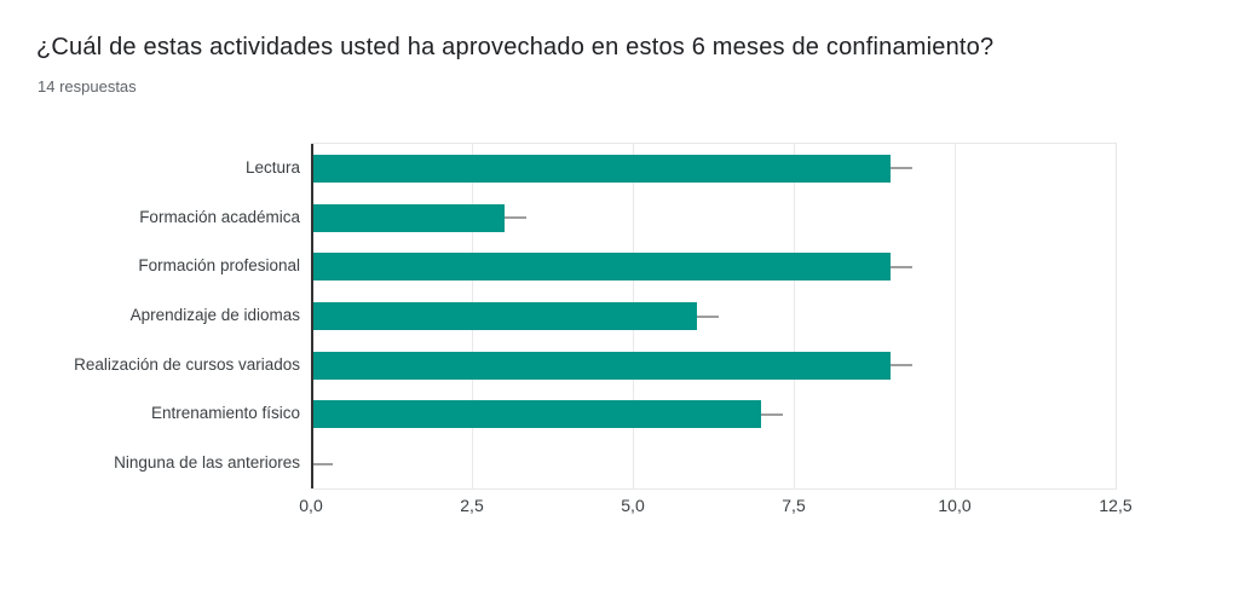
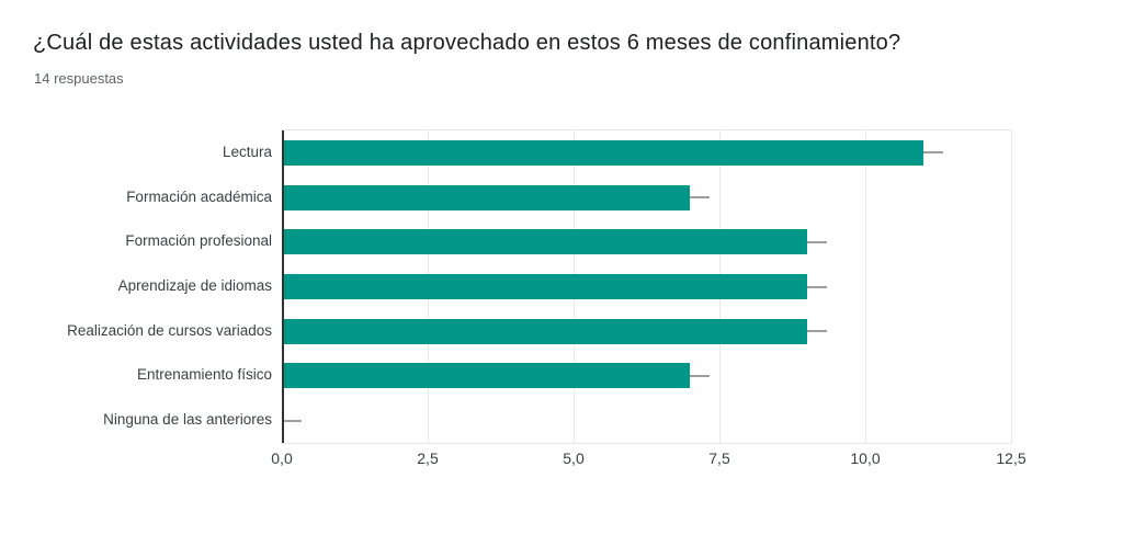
Lectura: 9 -> 11
Formación académica: 3 -> 7
Aprendizaje de idiomas: 6 -> 9
